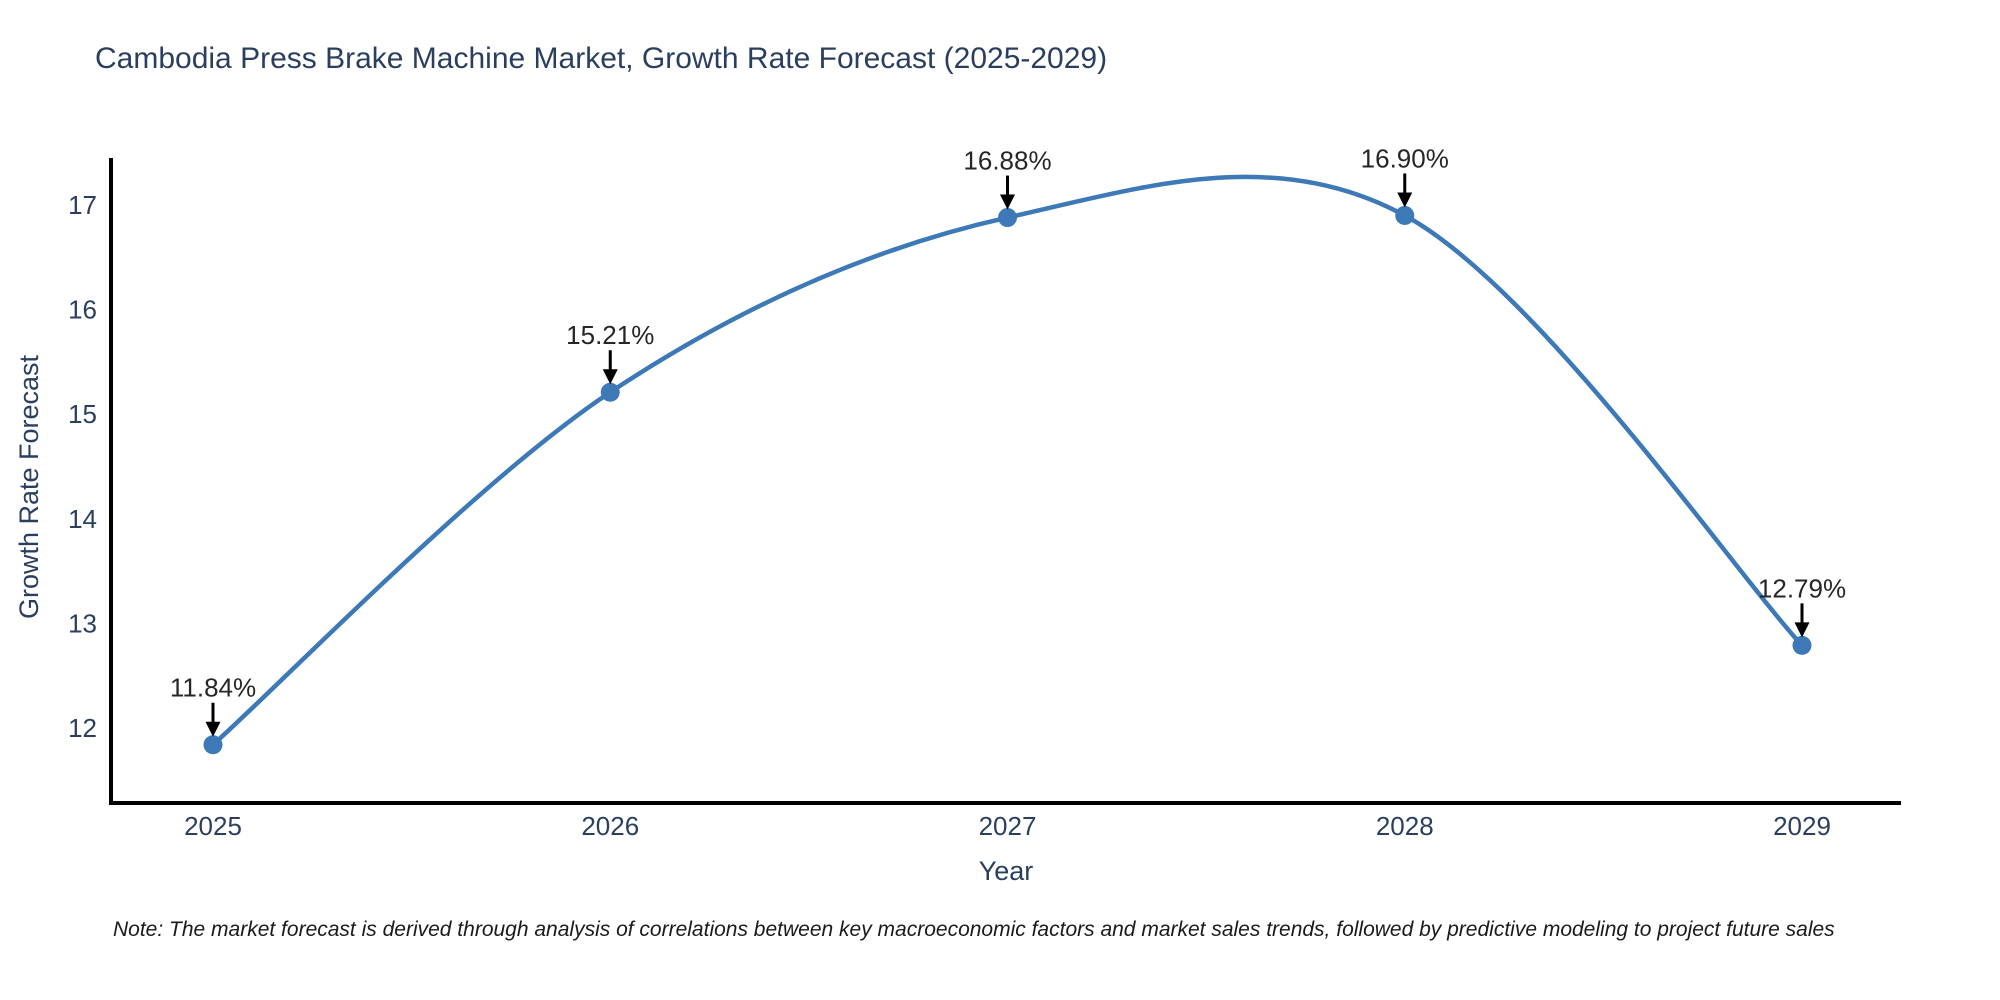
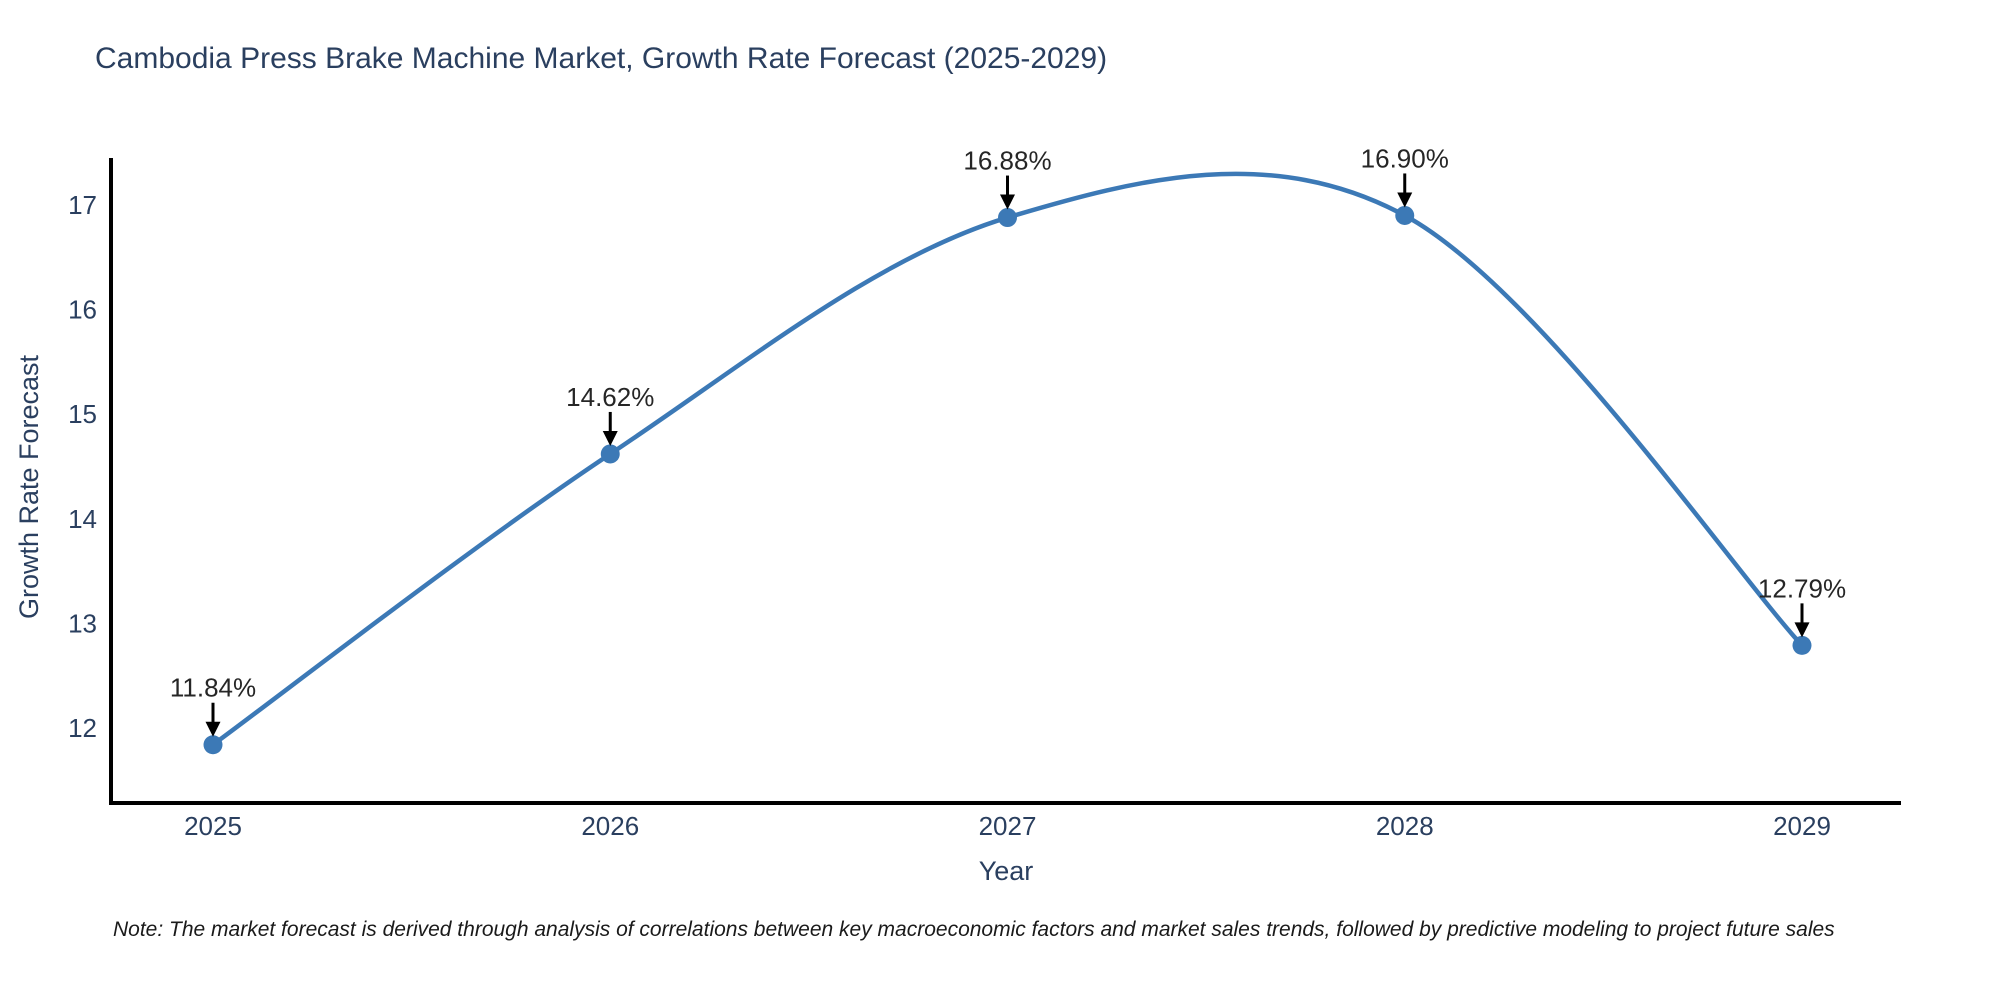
2026: 15.21% -> 14.62%
